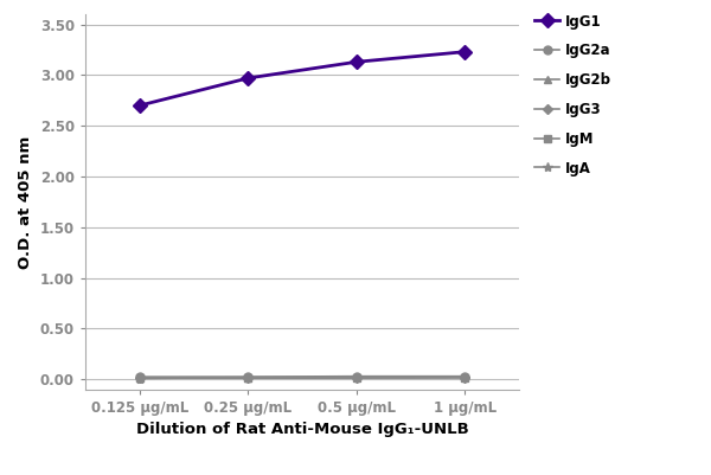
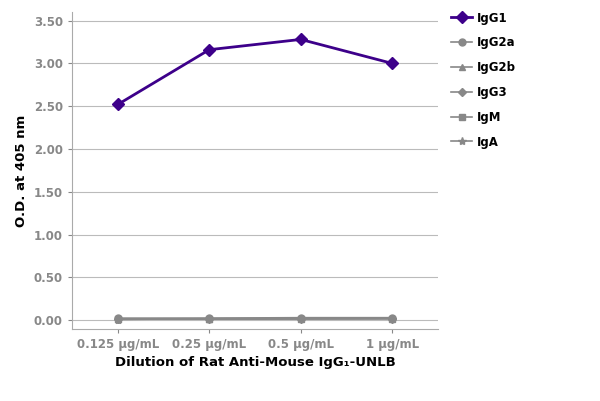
IgG1/0.125 μg/mL: 2.70 -> 2.52
IgG1/0.25 μg/mL: 2.97 -> 3.16
IgG1/0.5 μg/mL: 3.13 -> 3.28
IgG1/1 μg/mL: 3.23 -> 3.00
